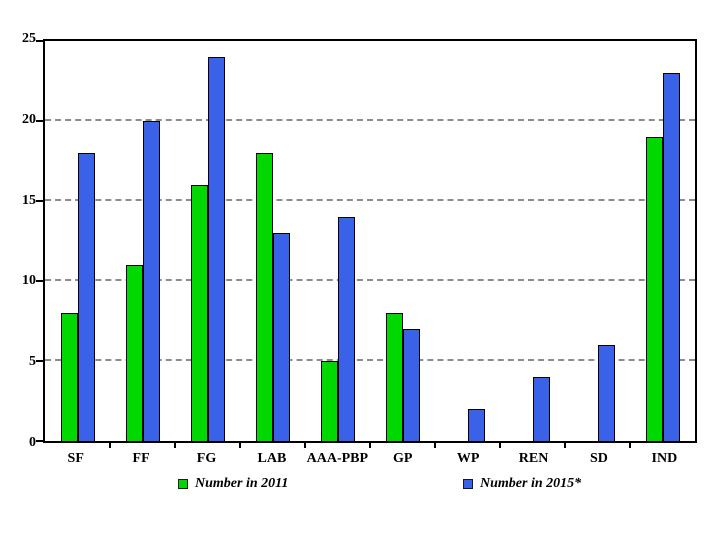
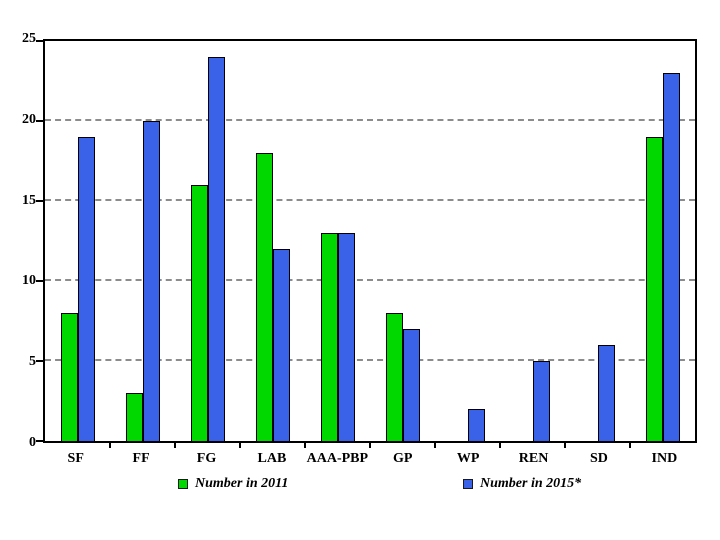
Number in 2015*/SF: 18 -> 19
Number in 2011/FF: 11 -> 3
Number in 2015*/LAB: 13 -> 12
Number in 2011/AAA-PBP: 5 -> 13
Number in 2015*/AAA-PBP: 14 -> 13
Number in 2015*/REN: 4 -> 5
